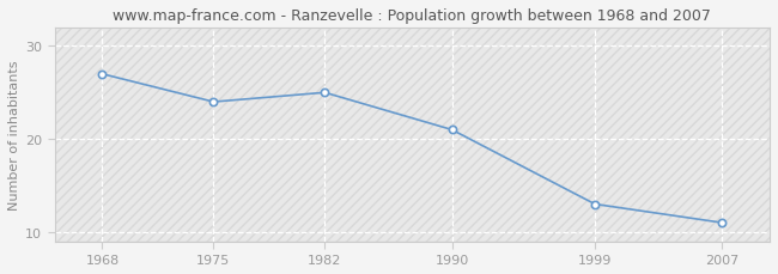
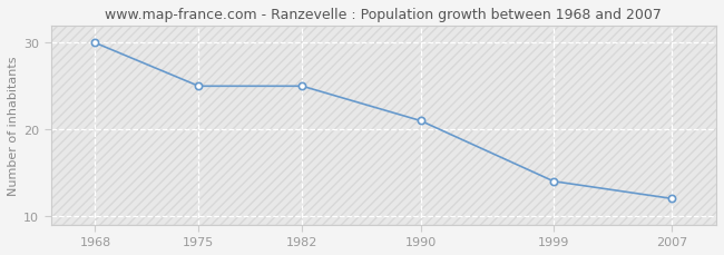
1968: 27 -> 30
1975: 24 -> 25
1999: 13 -> 14
2007: 11 -> 12
